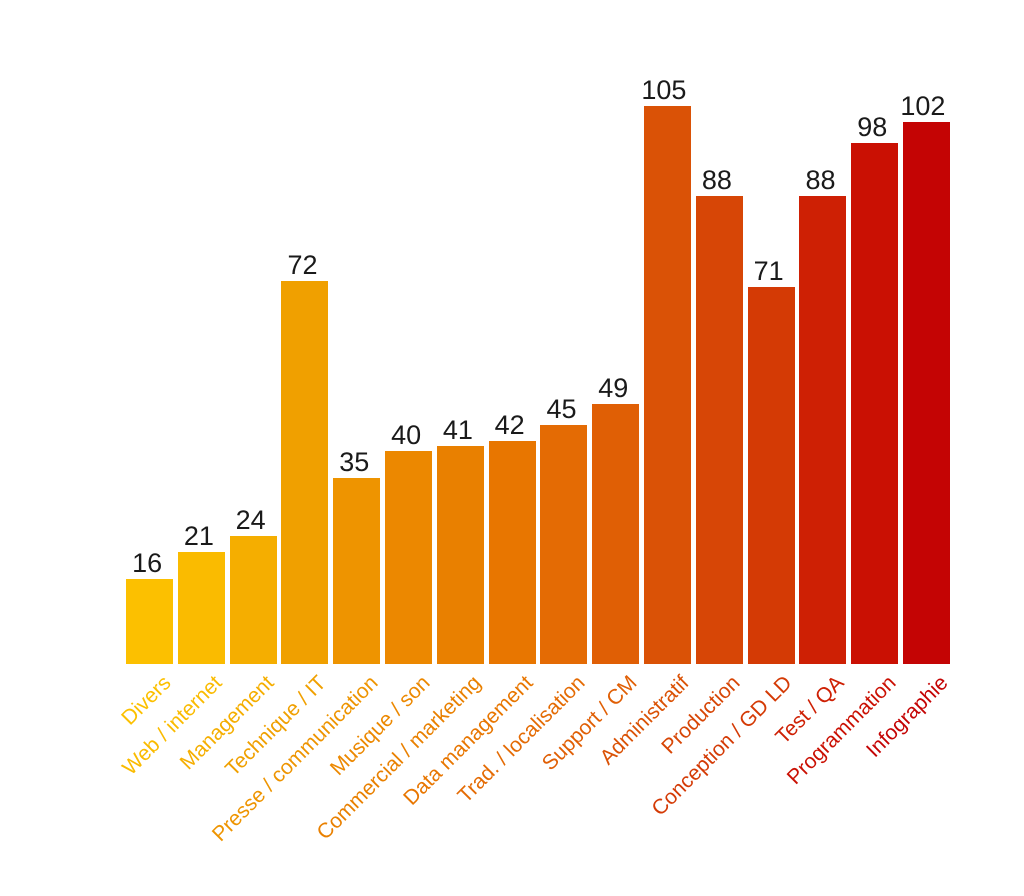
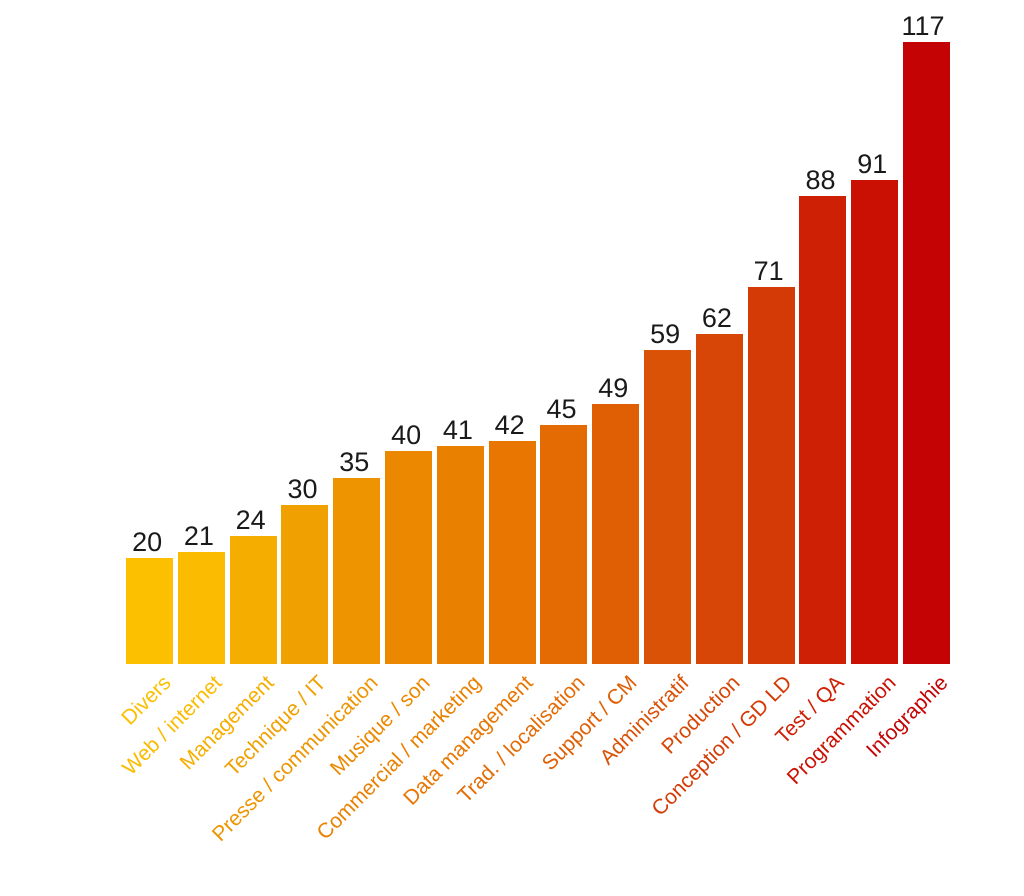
Divers: 16 -> 20
Technique / IT: 72 -> 30
Administratif: 105 -> 59
Production: 88 -> 62
Programmation: 98 -> 91
Infographie: 102 -> 117
